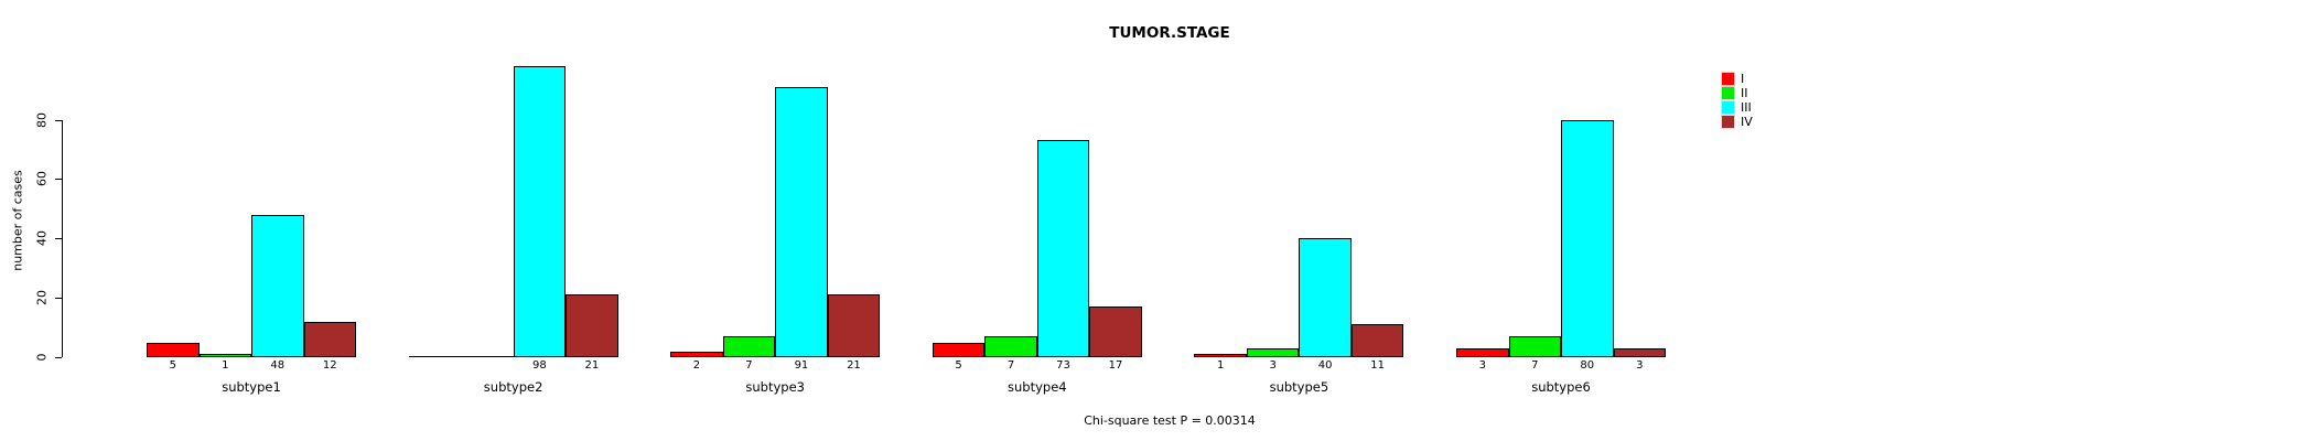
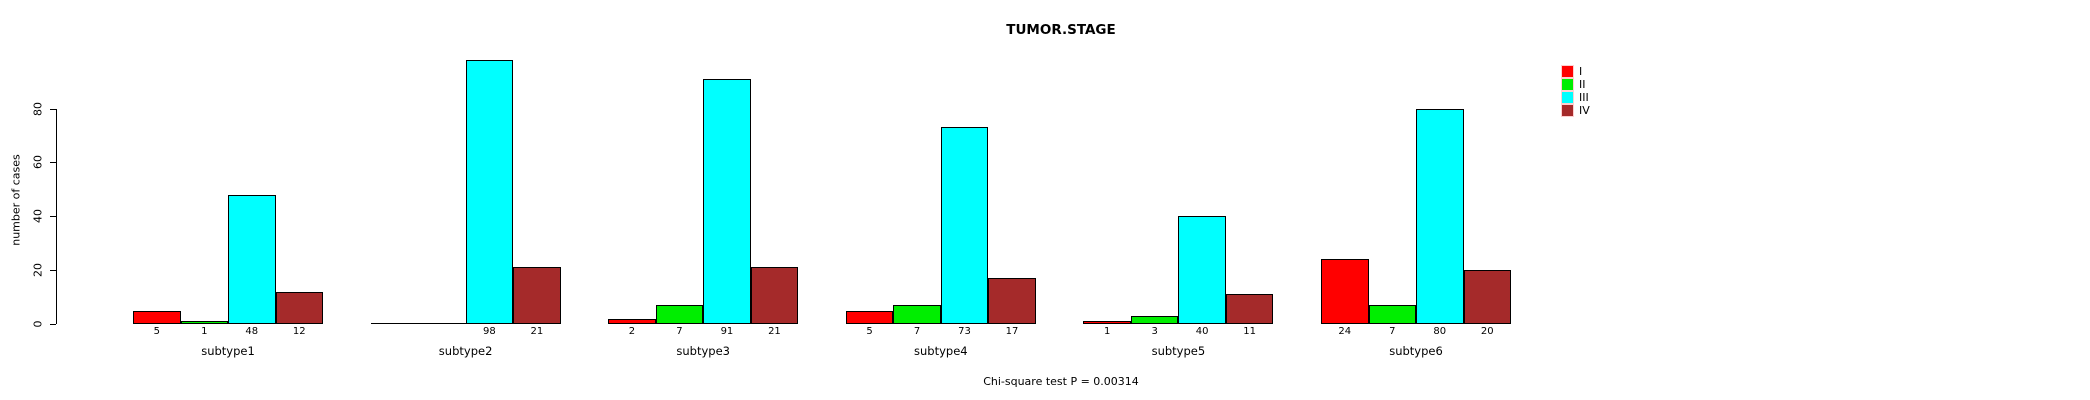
I/subtype6: 3 -> 24
IV/subtype6: 3 -> 20
